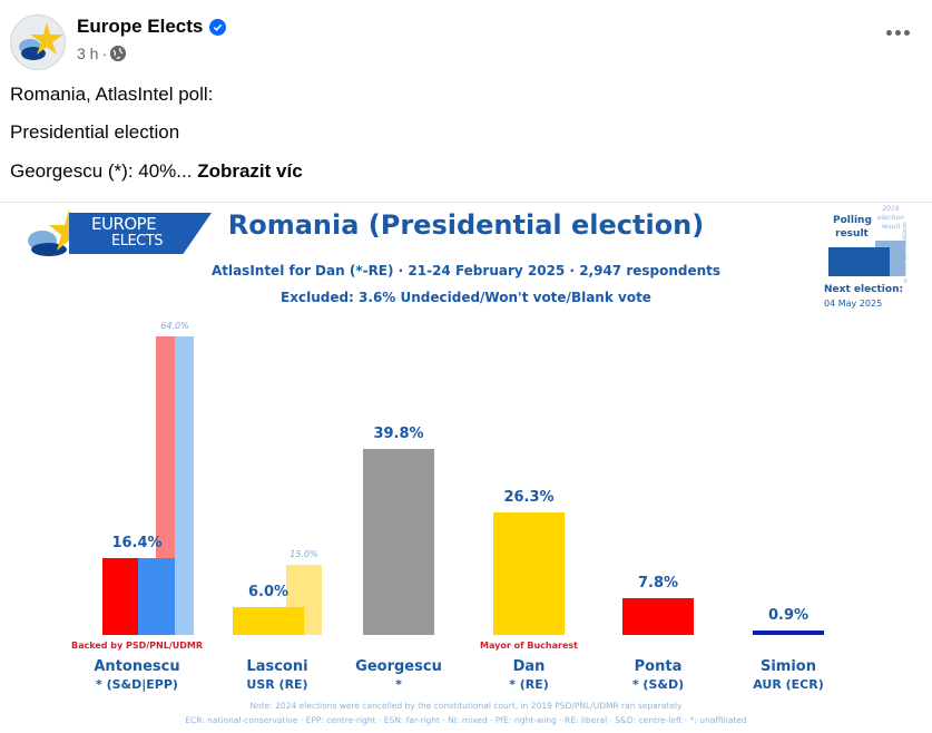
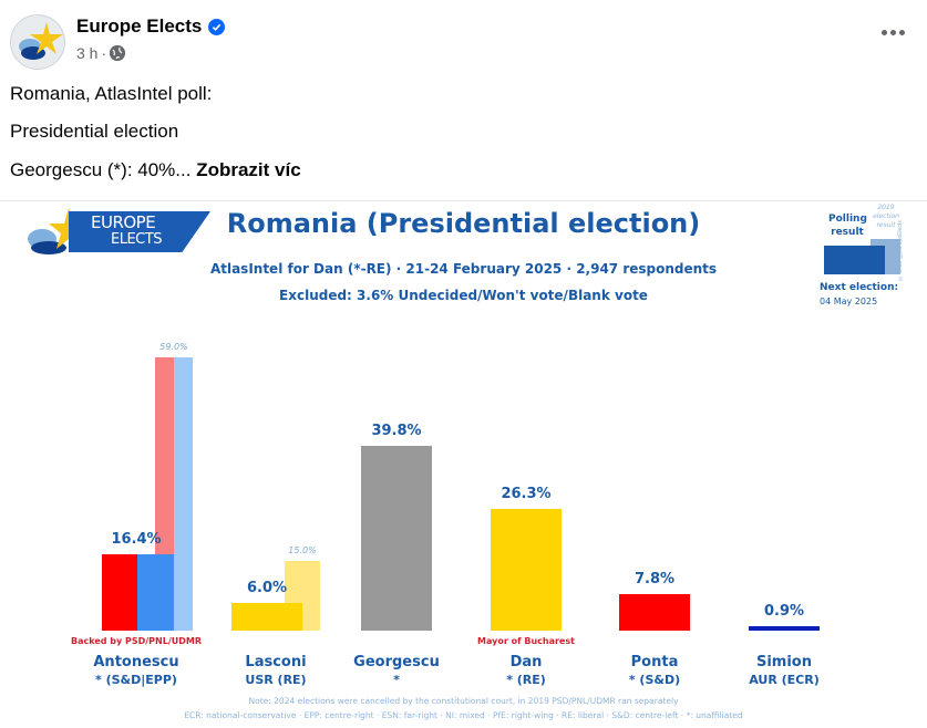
2019 election result/Antonescu: 64.0% -> 59.0%
